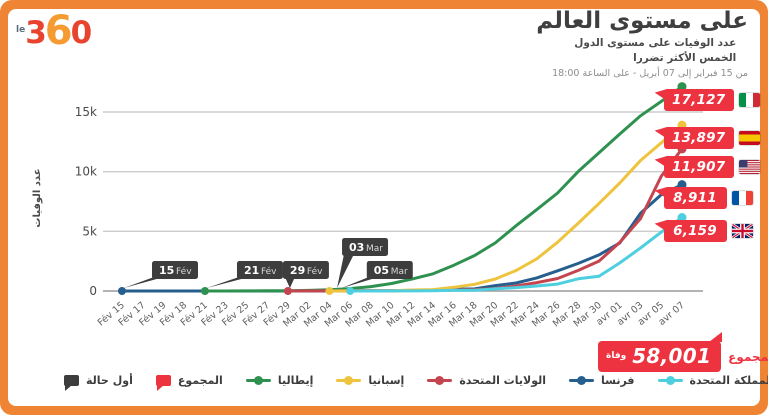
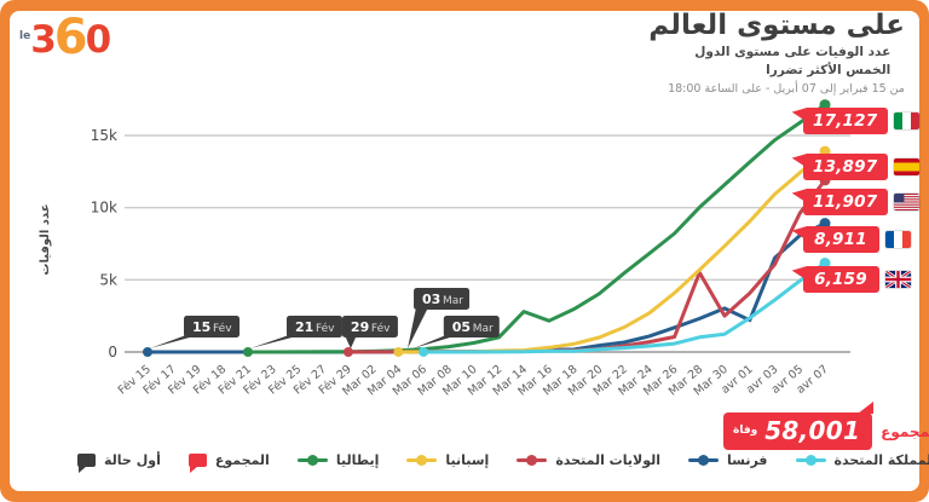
إيطاليا/Mar 14: 1.4k -> 2.8k
الولايات المتحدة/Mar 28: 1.7k -> 5.5k
فرنسا/avr 01: 4.0k -> 2.2k
